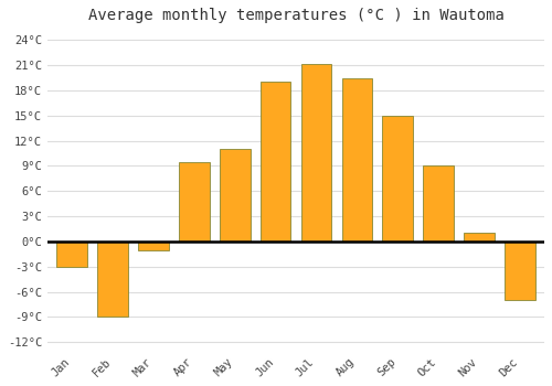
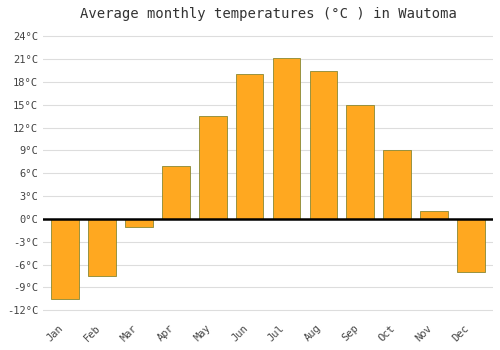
Jan: -3.0°C -> -10.5°C
Feb: -9.0°C -> -7.5°C
Apr: 9.4°C -> 7.0°C
May: 11.0°C -> 13.5°C
